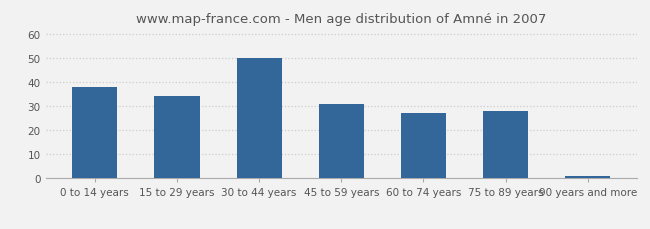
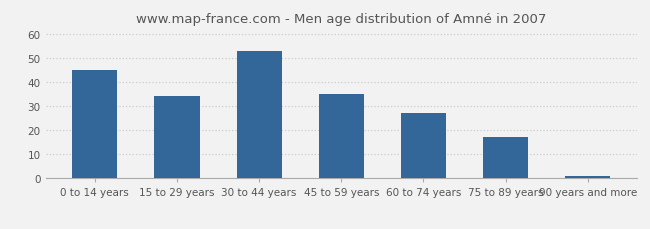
0 to 14 years: 38 -> 45
30 to 44 years: 50 -> 53
45 to 59 years: 31 -> 35
75 to 89 years: 28 -> 17
